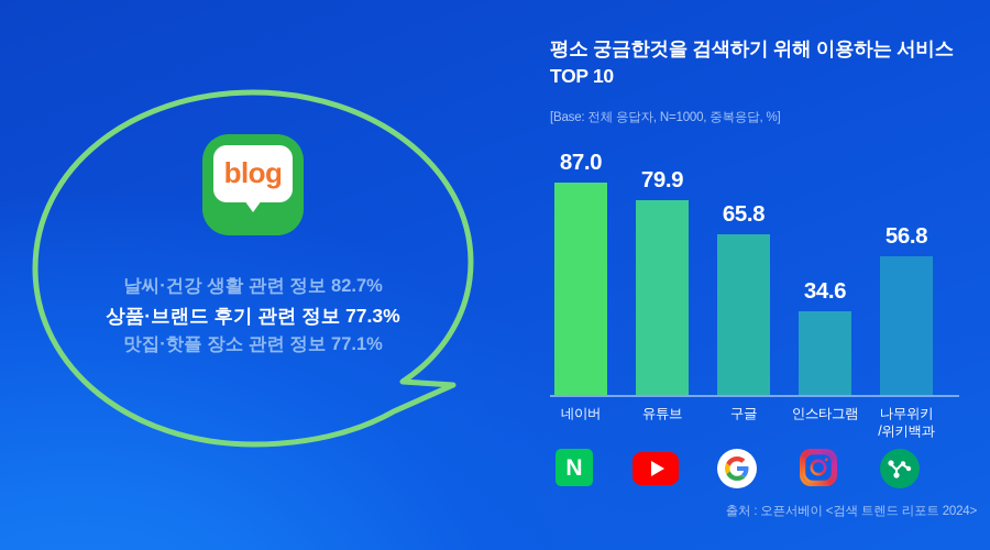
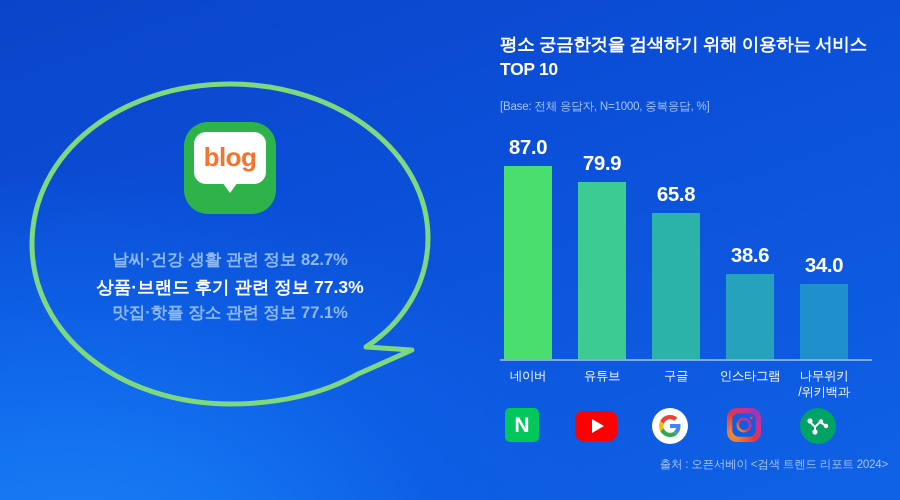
인스타그램: 34.6 -> 38.6
나무위키/위키백과: 56.8 -> 34.0
